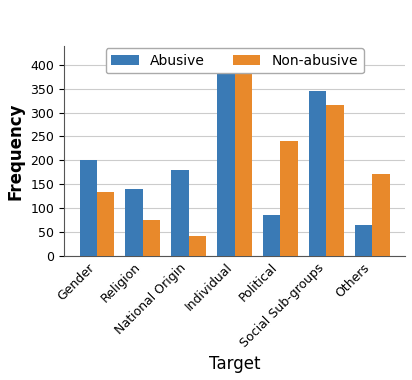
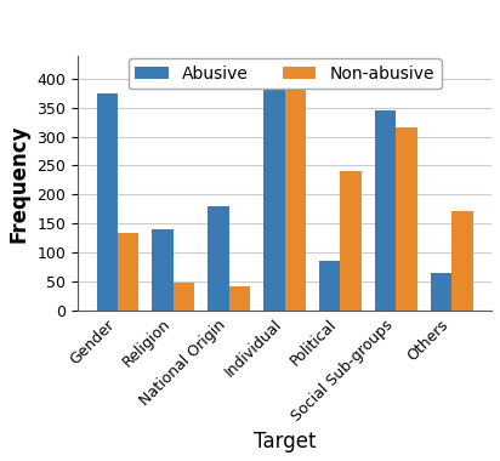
Abusive/Gender: 200 -> 375
Non-abusive/Religion: 75 -> 49
